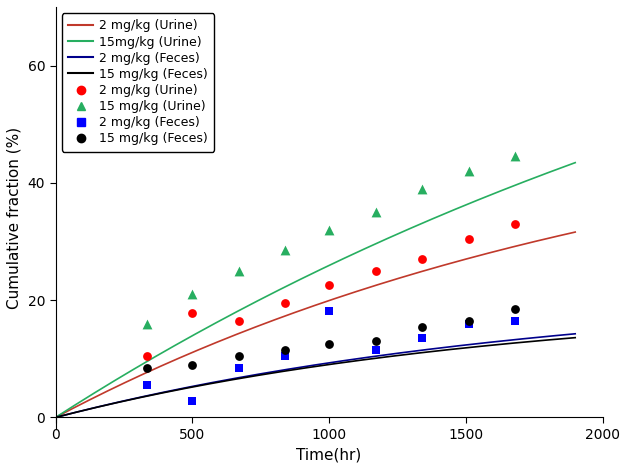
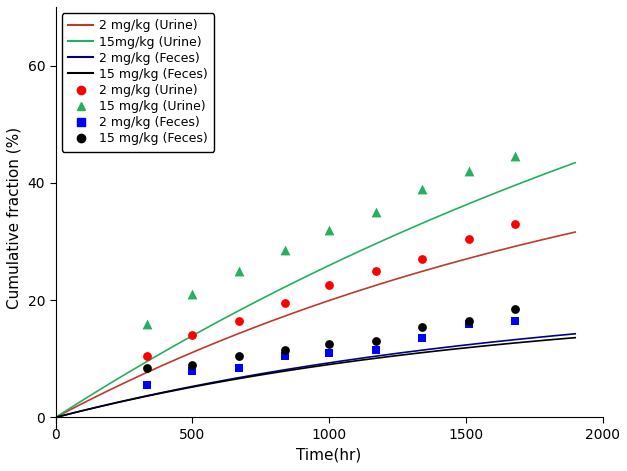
2 mg/kg (Urine)/500: 17.8 -> 14.0
2 mg/kg (Feces)/500: 2.8 -> 8.0
2 mg/kg (Feces)/1000: 18.2 -> 11.0
